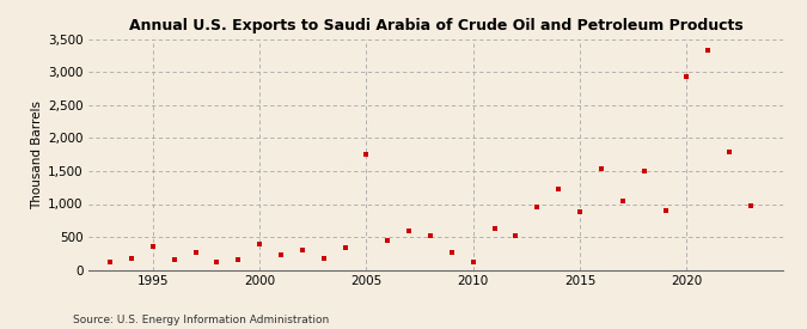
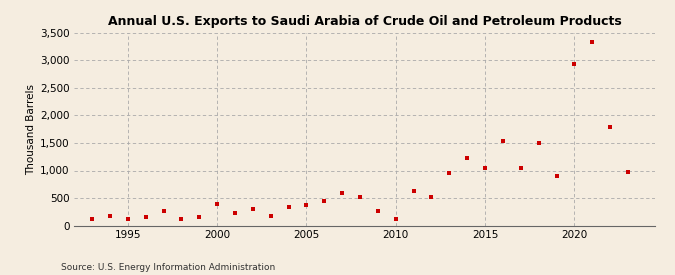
1995: 360 -> 120
2005: 1,760 -> 380
2015: 880 -> 1,040
